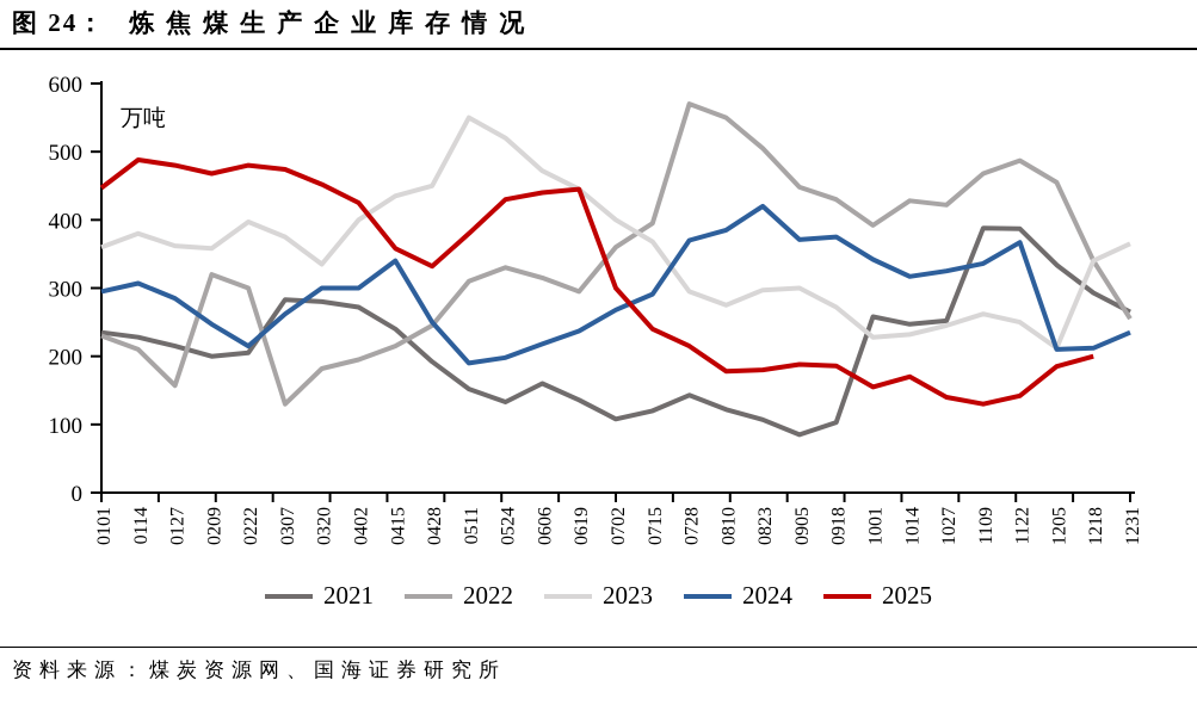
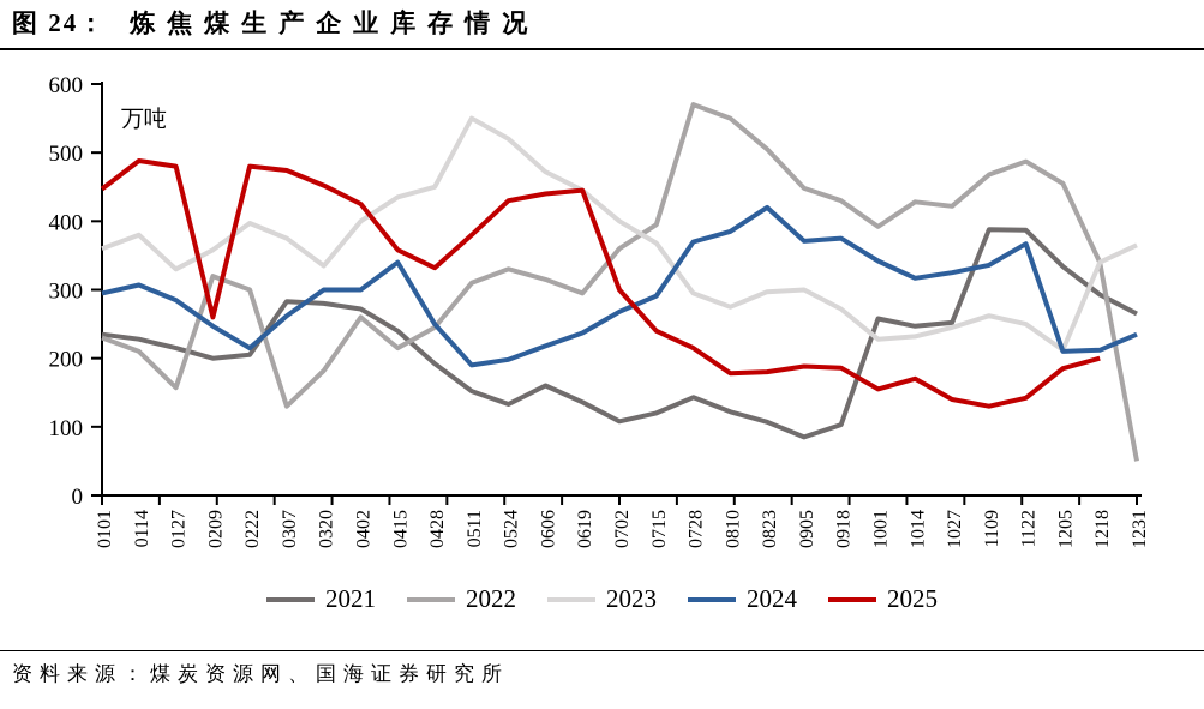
2023/0127: 360 -> 330
2025/0209: 470 -> 260
2022/0402: 200 -> 260
2022/1231: 260 -> 50
